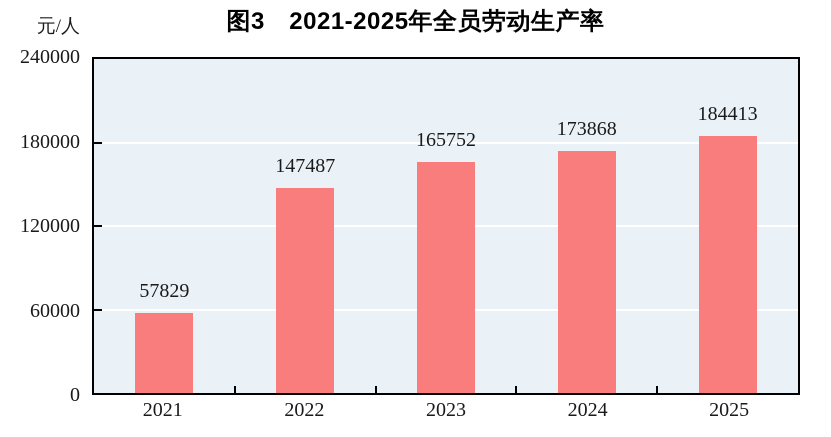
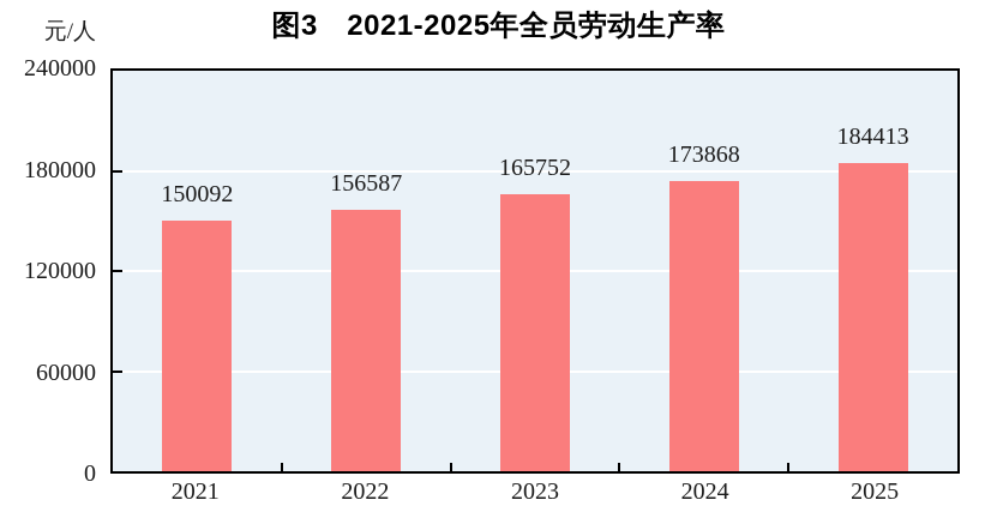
2021: 57829 -> 150092
2022: 147487 -> 156587
